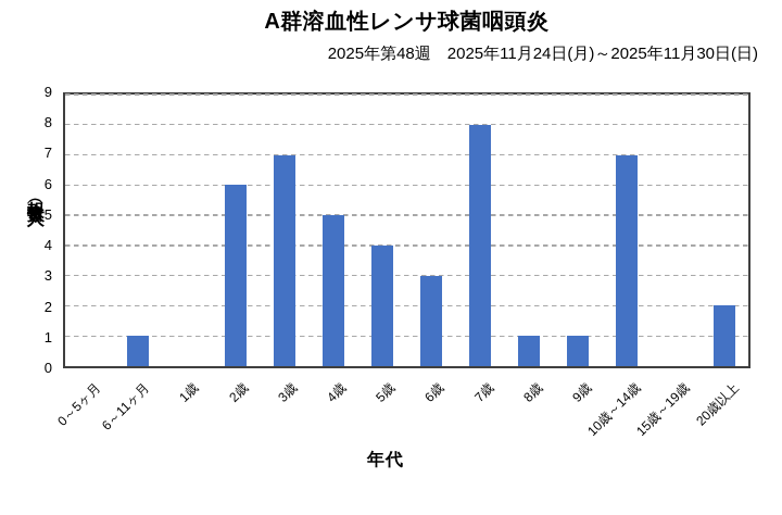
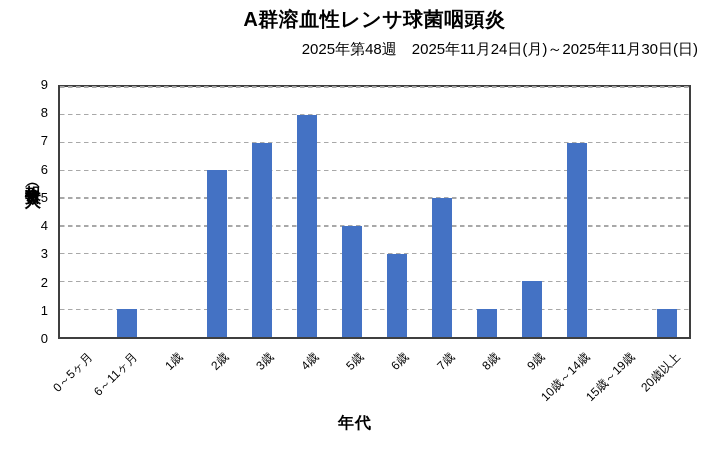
4歳: 5 -> 8
7歳: 8 -> 5
9歳: 1 -> 2
20歳以上: 2 -> 1
